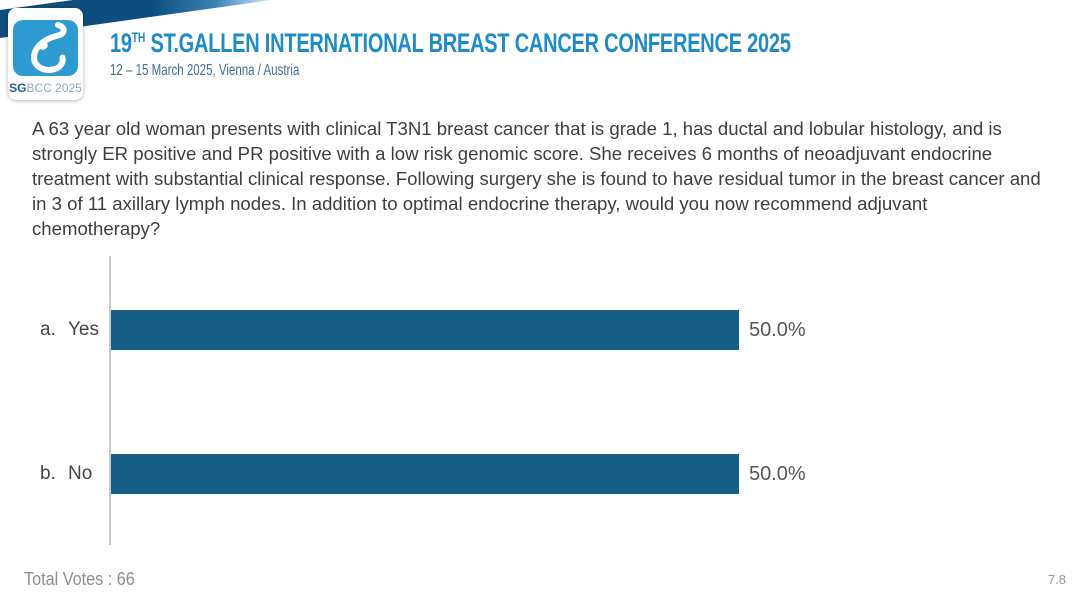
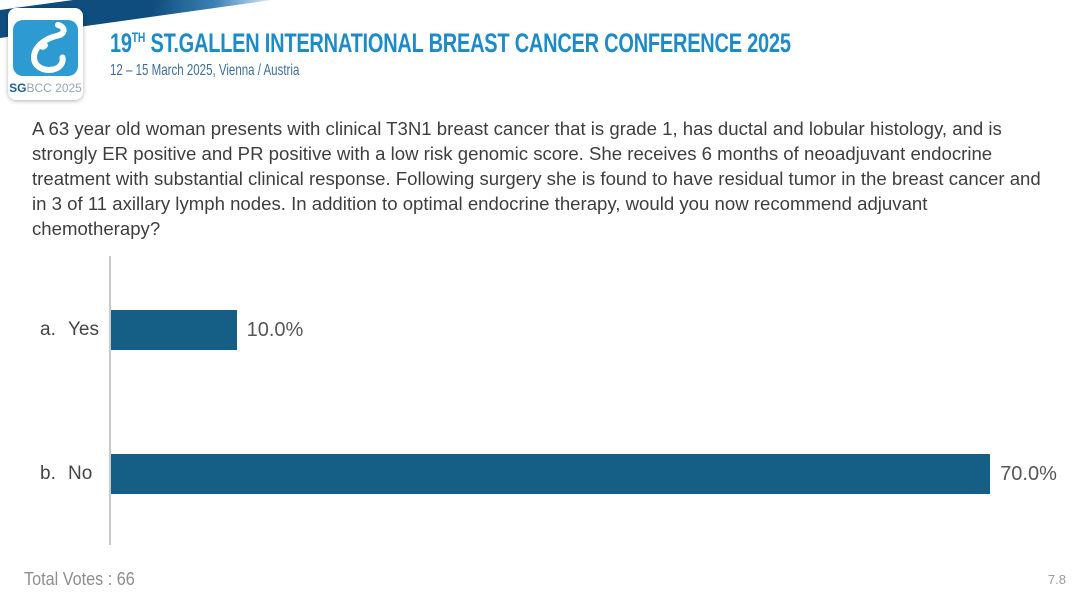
Yes: 50.0% -> 10.0%
No: 50.0% -> 70.0%
